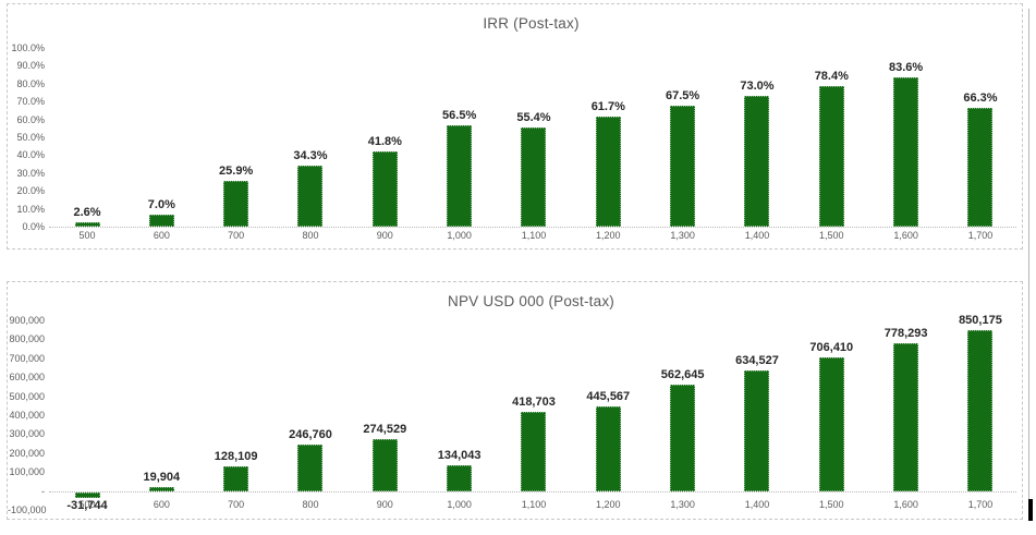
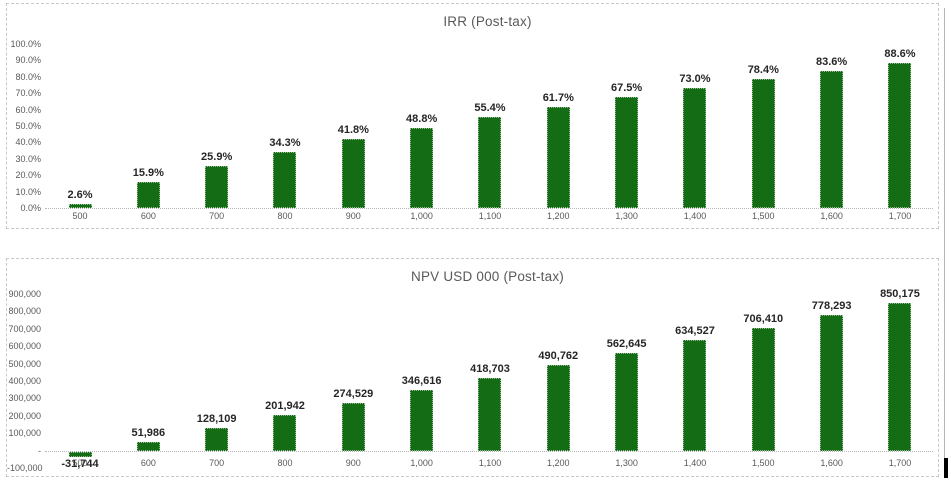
IRR (Post-tax)/600: 7.0% -> 15.9%
IRR (Post-tax)/1,000: 56.5% -> 48.8%
IRR (Post-tax)/1,700: 66.3% -> 88.6%
NPV USD 000 (Post-tax)/600: 19,904 -> 51,986
NPV USD 000 (Post-tax)/800: 246,760 -> 201,942
NPV USD 000 (Post-tax)/1,000: 134,043 -> 346,616
NPV USD 000 (Post-tax)/1,200: 445,567 -> 490,762
